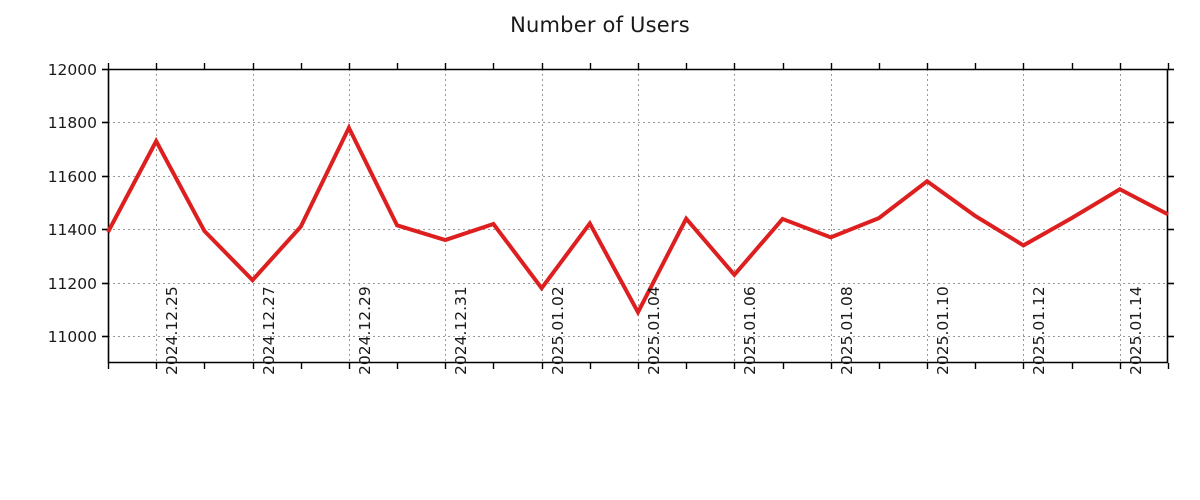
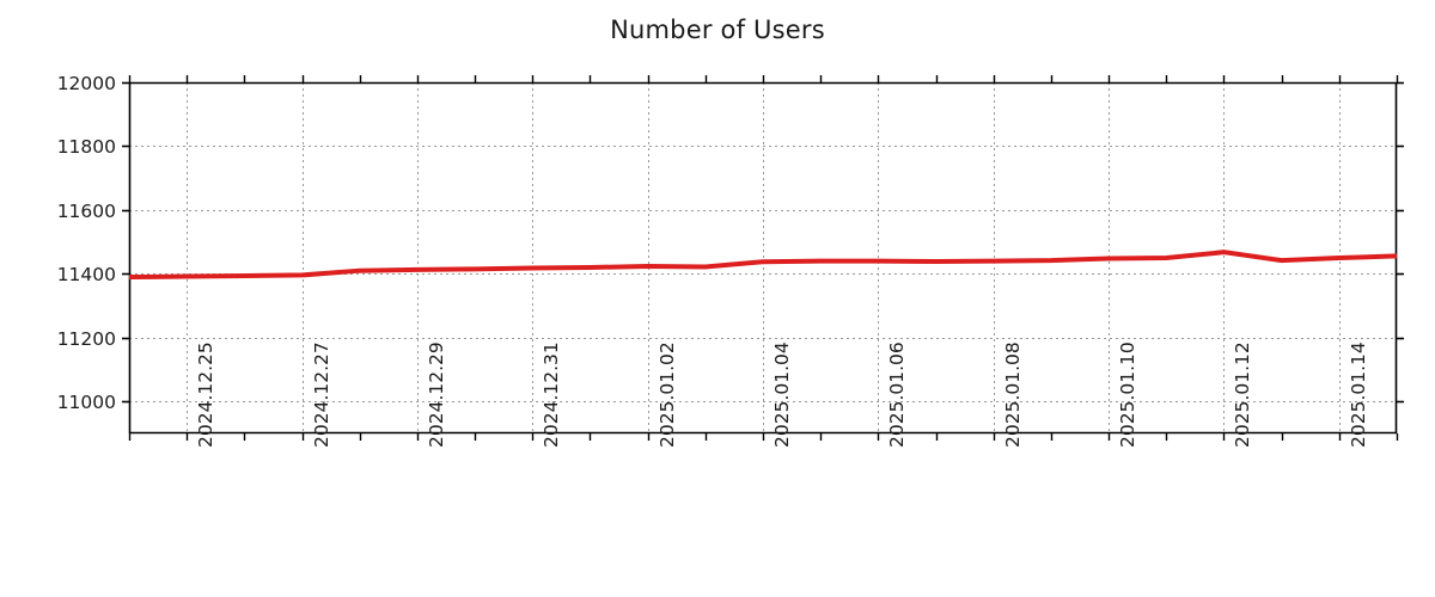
2024.12.25: 11730 -> 11390
2024.12.27: 11210 -> 11400
2024.12.29: 11780 -> 11410
2024.12.31: 11360 -> 11420
2025.01.02: 11180 -> 11420
2025.01.04: 11090 -> 11440
2025.01.06: 11230 -> 11440
2025.01.08: 11370 -> 11440
2025.01.10: 11580 -> 11450
2025.01.12: 11340 -> 11470
2025.01.14: 11550 -> 11450
